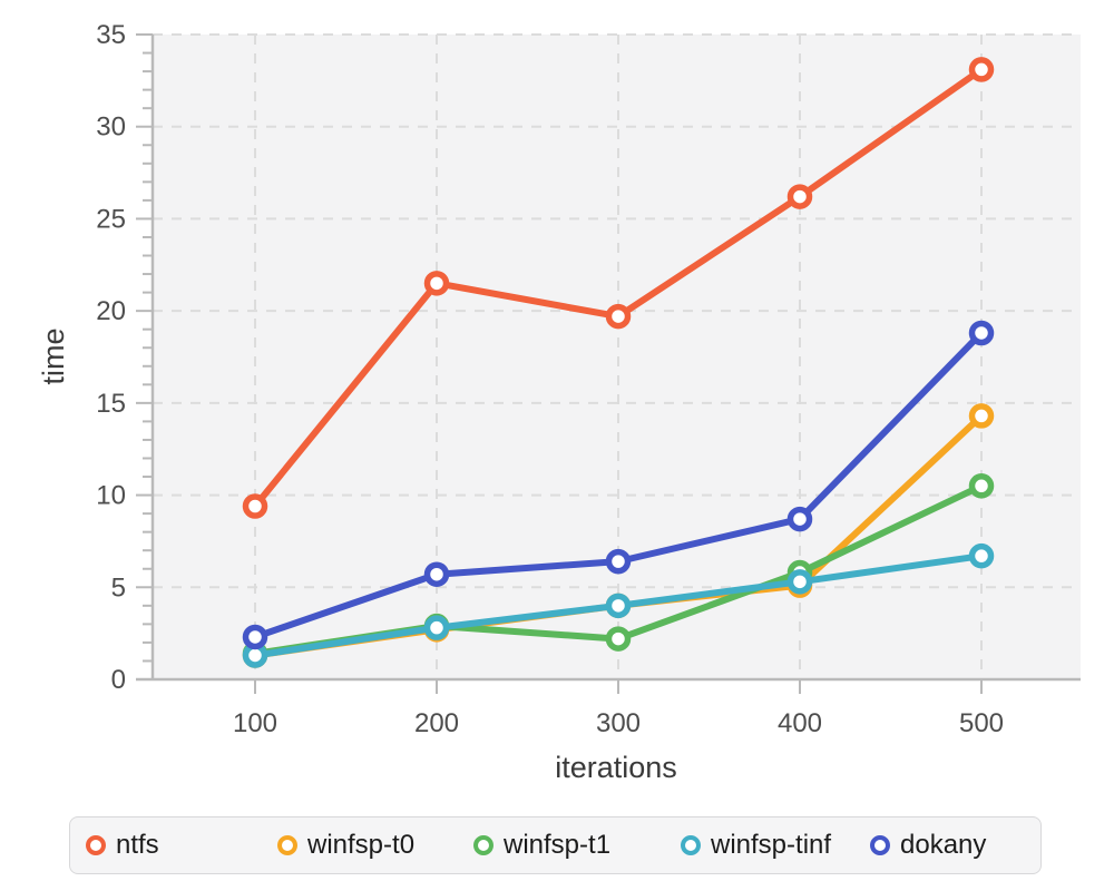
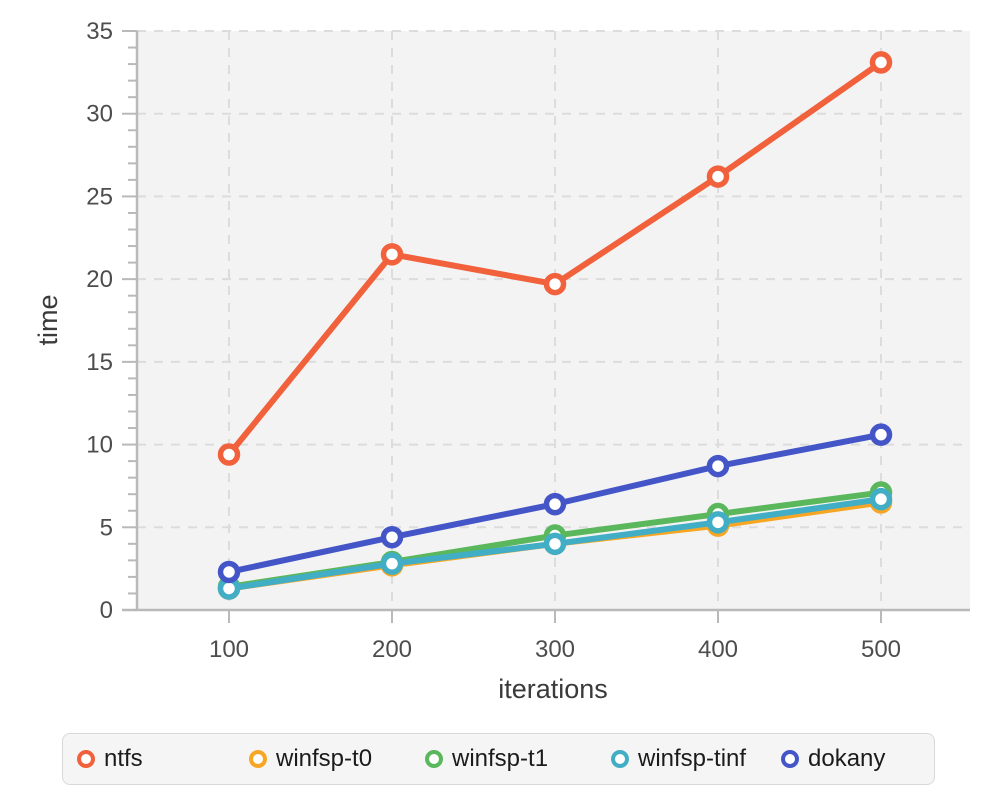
dokany/200: 5.7 -> 4.4
winfsp-t1/300: 2.2 -> 4.5
winfsp-t0/500: 14.3 -> 6.5
winfsp-t1/500: 10.5 -> 7.1
dokany/500: 18.8 -> 10.6
